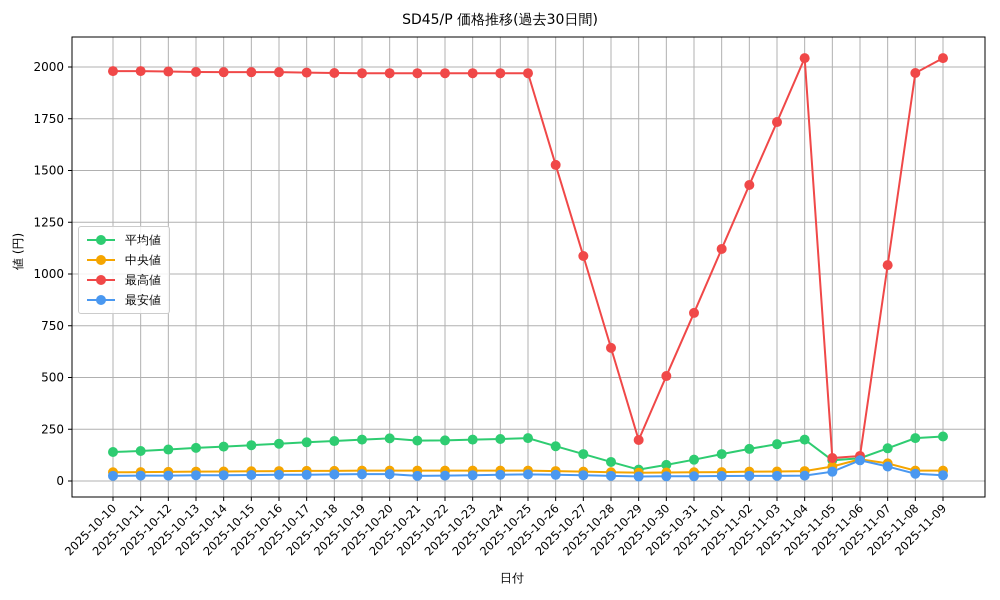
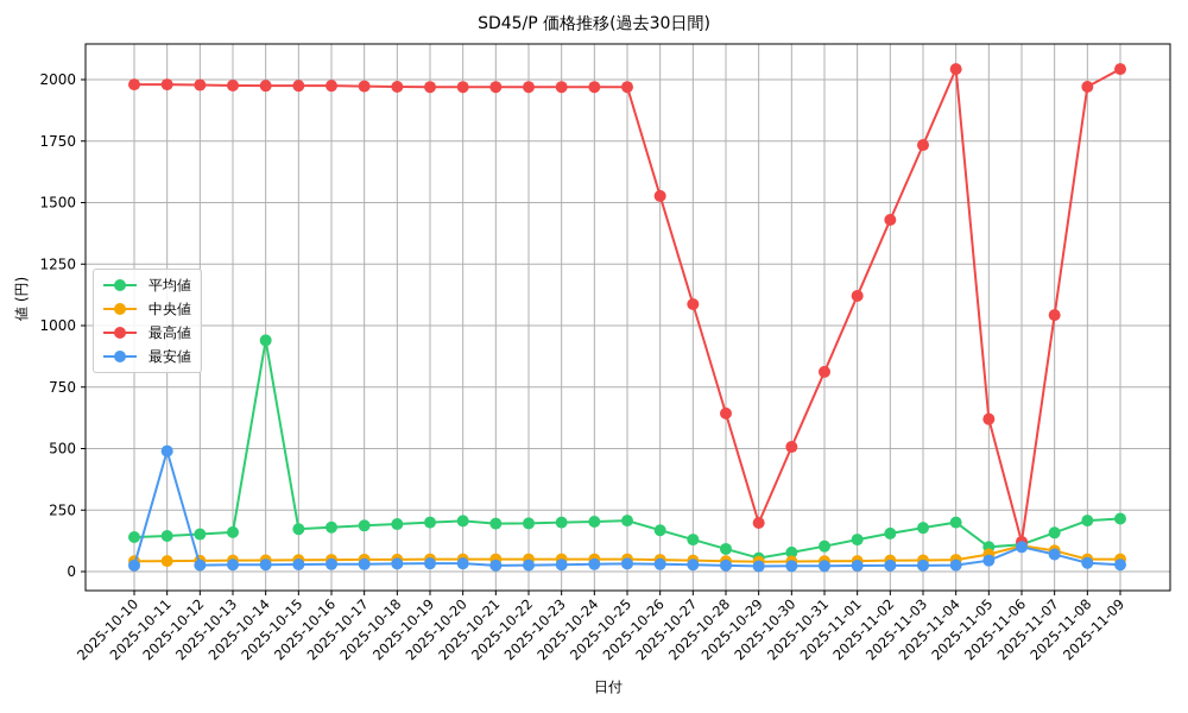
最安値/2025-10-11: 30 -> 490
平均値/2025-10-14: 170 -> 940
最高値/2025-11-05: 110 -> 620
